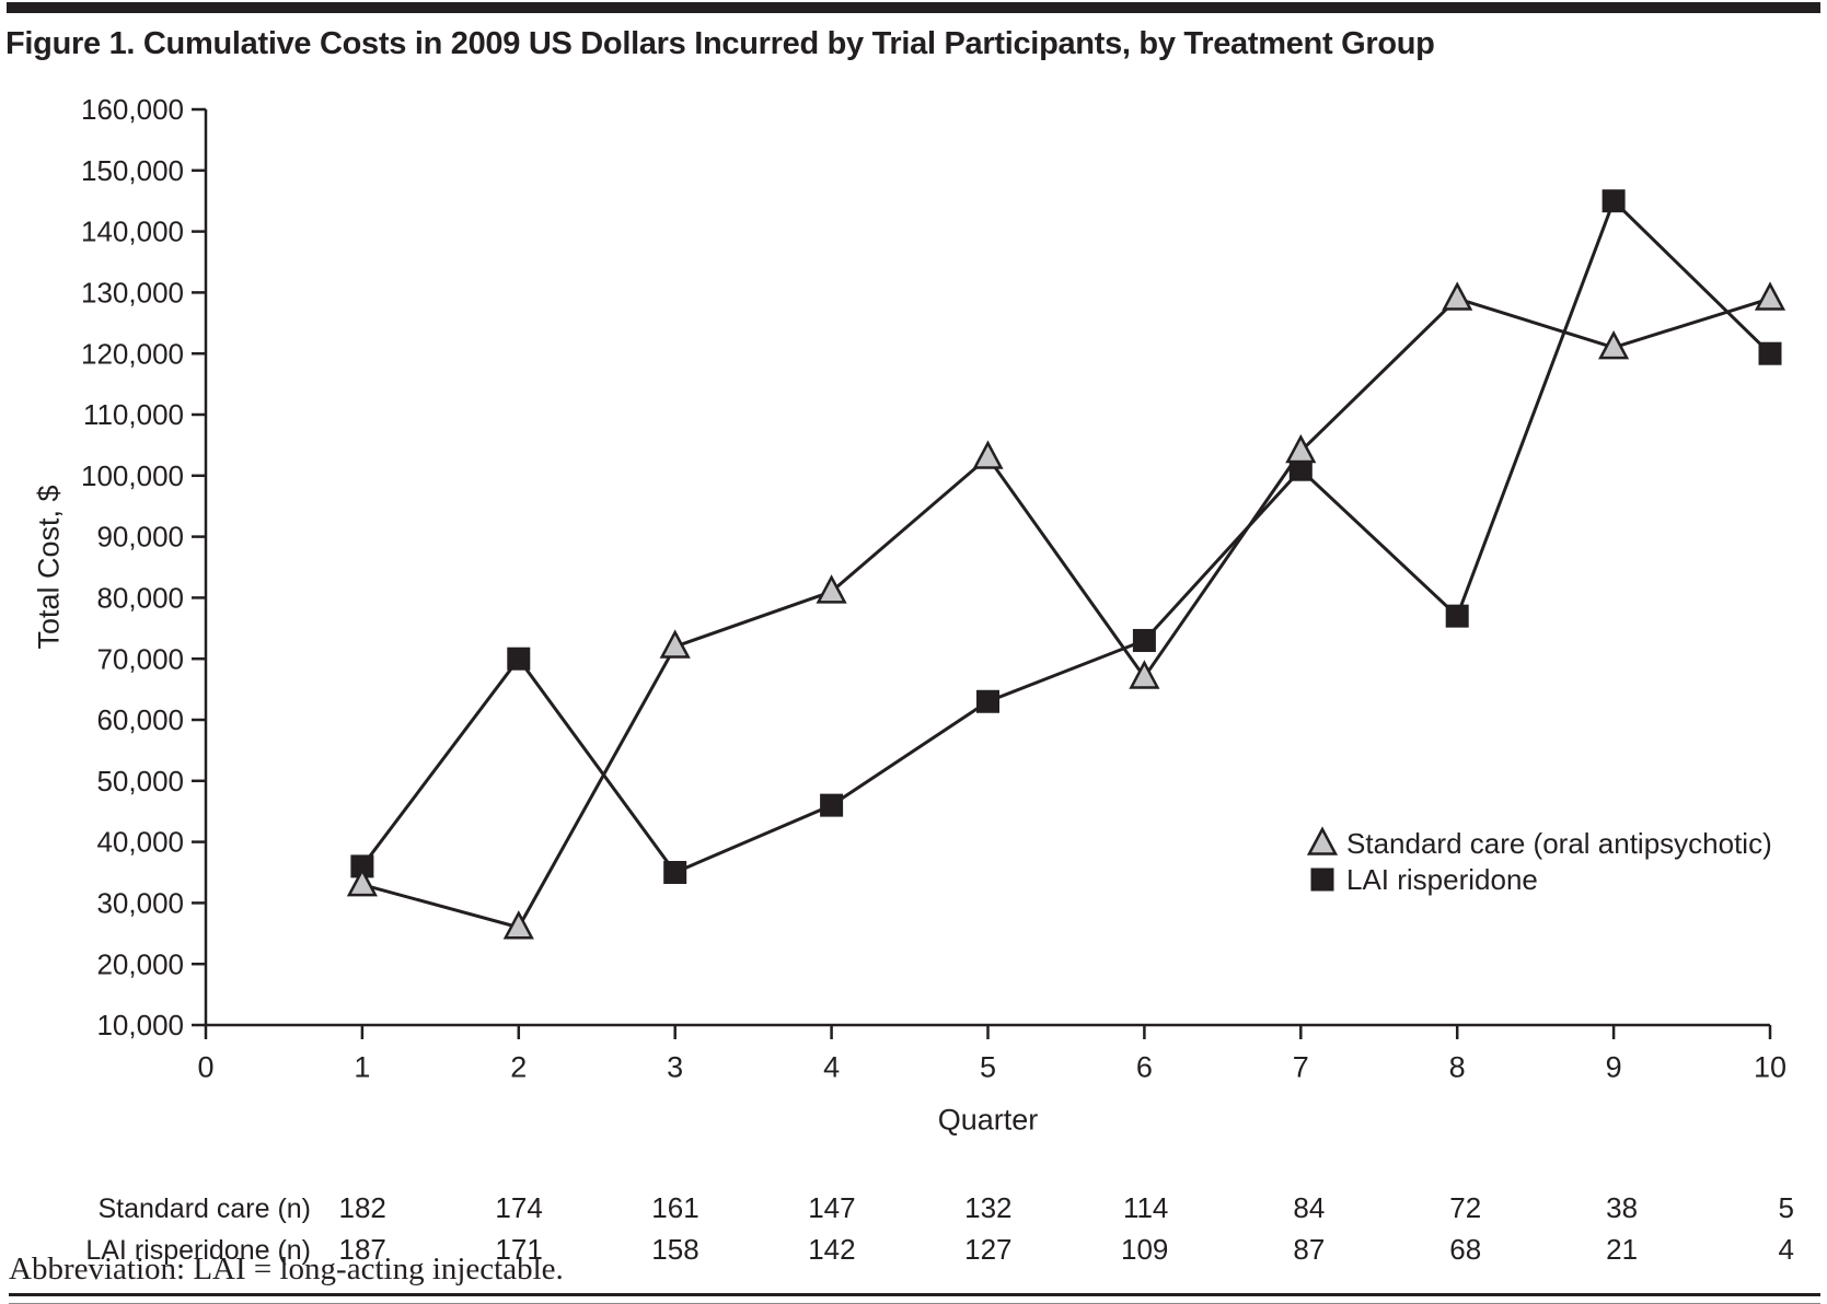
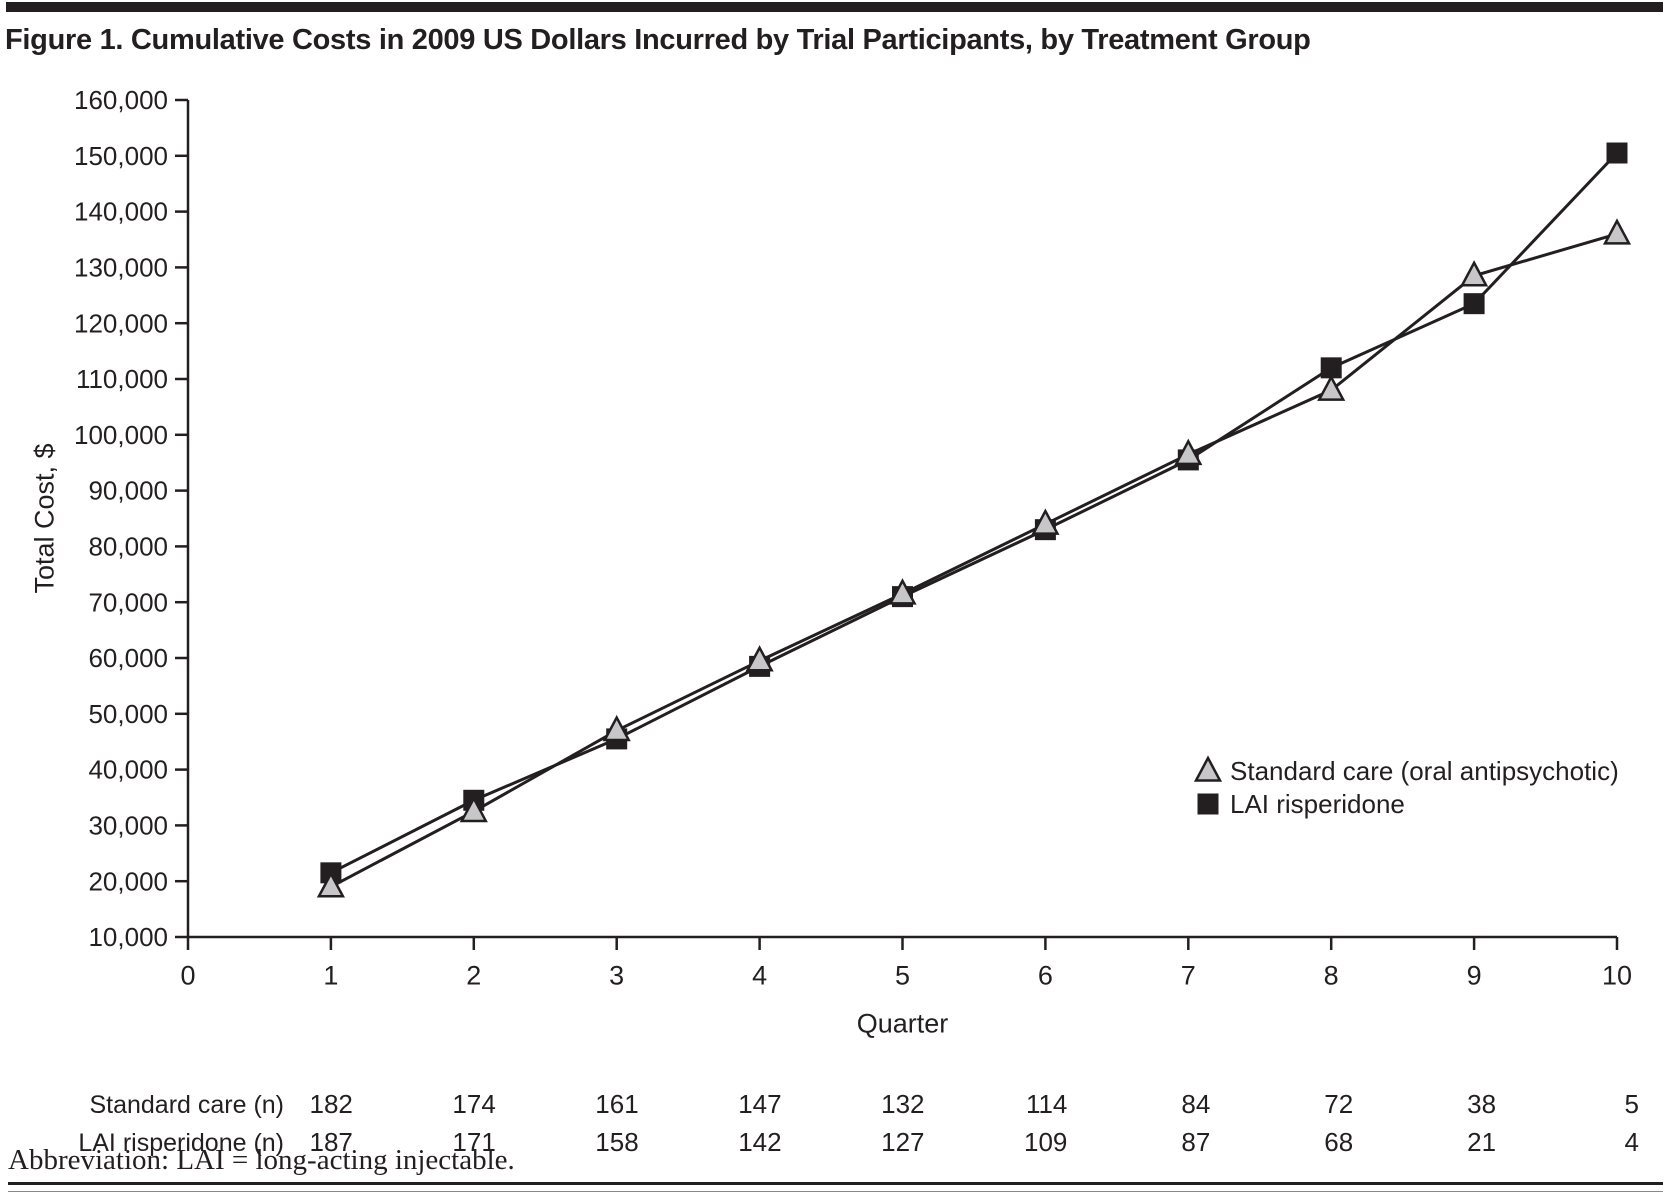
Standard care (oral antipsychotic)/1: 33000 -> 19000
LAI risperidone/1: 36000 -> 22000
Standard care (oral antipsychotic)/2: 26000 -> 32000
LAI risperidone/2: 70000 -> 34000
Standard care (oral antipsychotic)/3: 72000 -> 47000
LAI risperidone/3: 35000 -> 46000
Standard care (oral antipsychotic)/4: 81000 -> 60000
LAI risperidone/4: 46000 -> 58000
Standard care (oral antipsychotic)/5: 103000 -> 72000
LAI risperidone/5: 63000 -> 71000
Standard care (oral antipsychotic)/6: 67000 -> 84000
LAI risperidone/6: 73000 -> 83000
Standard care (oral antipsychotic)/7: 104000 -> 96000
LAI risperidone/7: 101000 -> 96000
Standard care (oral antipsychotic)/8: 129000 -> 108000
LAI risperidone/8: 77000 -> 112000
Standard care (oral antipsychotic)/9: 121000 -> 128000
LAI risperidone/9: 145000 -> 124000
Standard care (oral antipsychotic)/10: 129000 -> 136000
LAI risperidone/10: 120000 -> 150000
